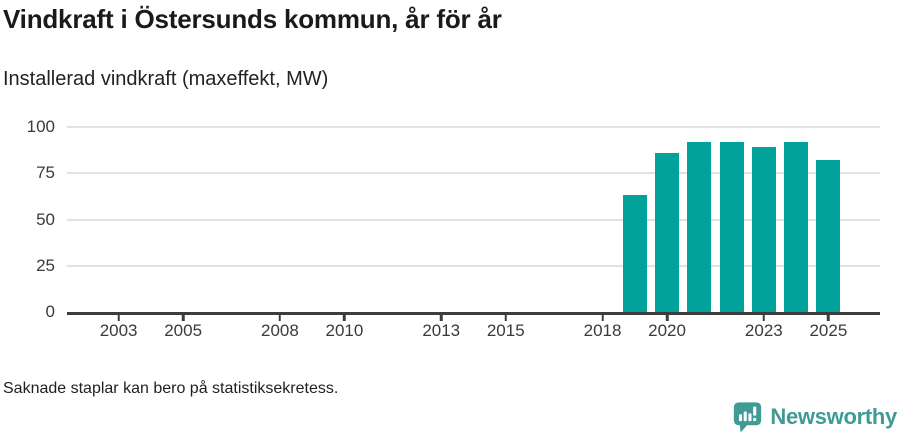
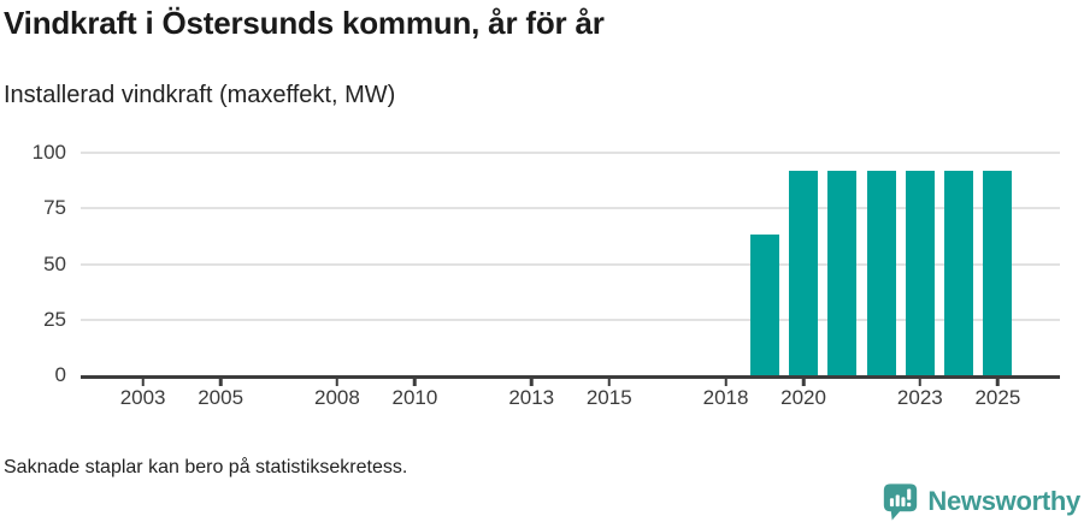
2020: 86 -> 92
2023: 89 -> 92
2025: 82 -> 92
